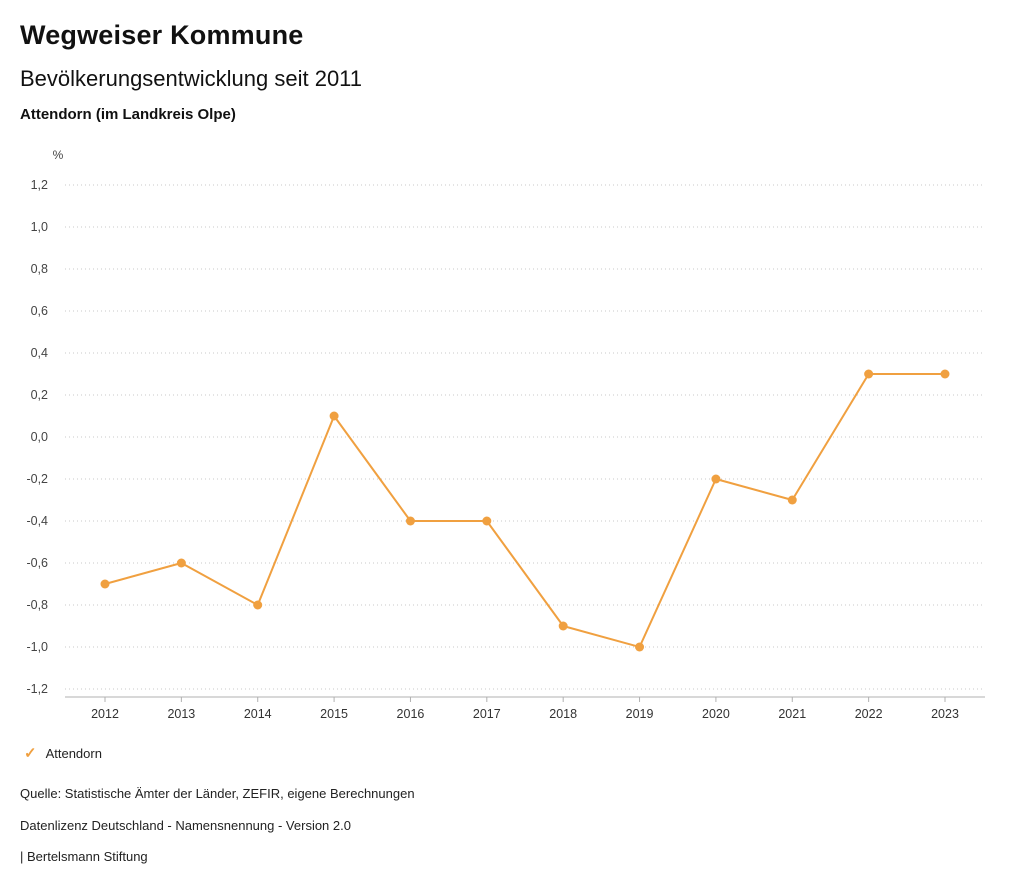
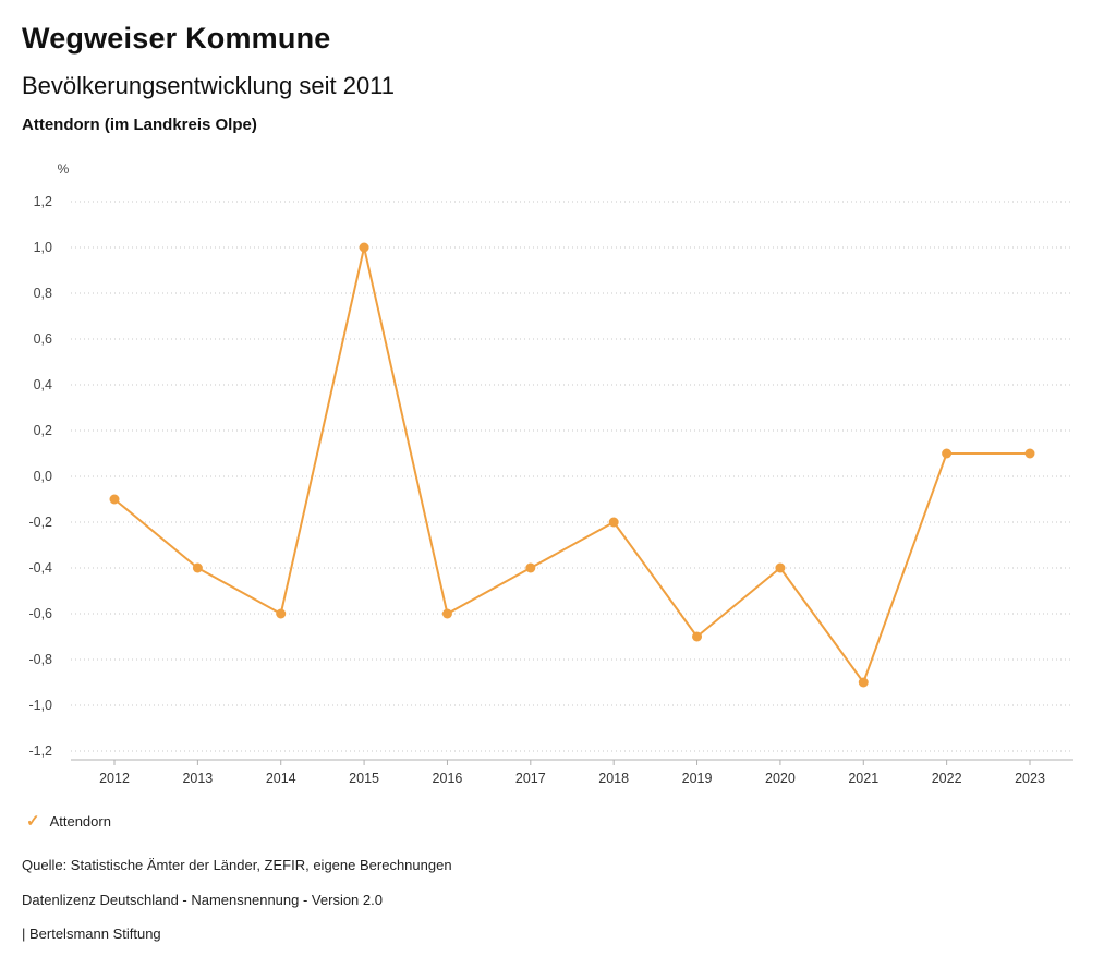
2012: -0,7 -> -0,1
2013: -0,6 -> -0,4
2014: -0,8 -> -0,6
2015: 0,1 -> 1,0
2016: -0,4 -> -0,6
2018: -0,9 -> -0,2
2019: -1,0 -> -0,7
2020: -0,2 -> -0,4
2021: -0,3 -> -0,9
2022: 0,3 -> 0,1
2023: 0,3 -> 0,1
